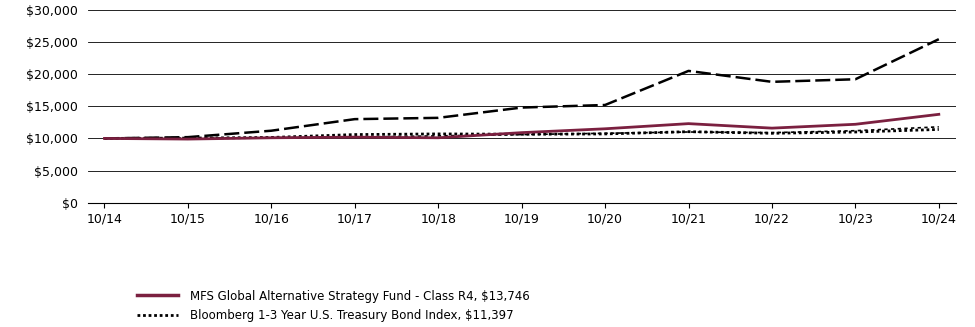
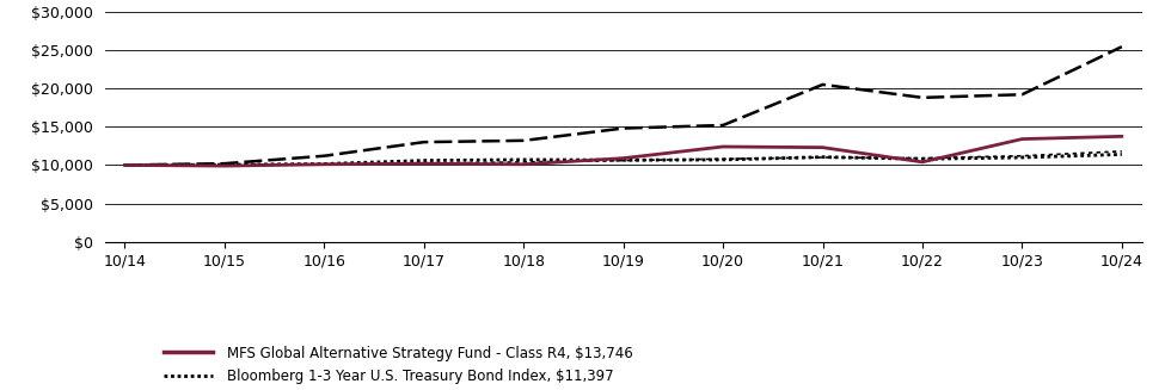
MFS Global Alternative Strategy Fund - Class R4, $13,746/10/20: $11,500 -> $12,400
MFS Global Alternative Strategy Fund - Class R4, $13,746/10/22: $11,600 -> $10,400
MFS Global Alternative Strategy Fund - Class R4, $13,746/10/23: $12,200 -> $13,400
